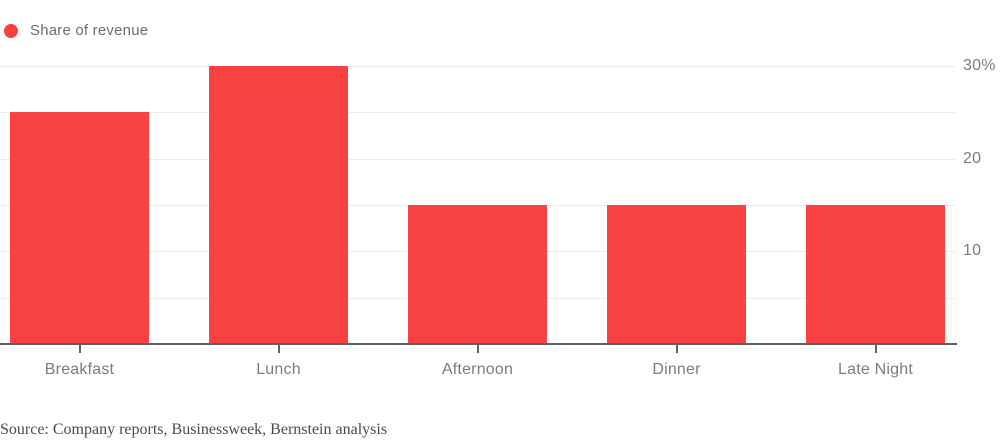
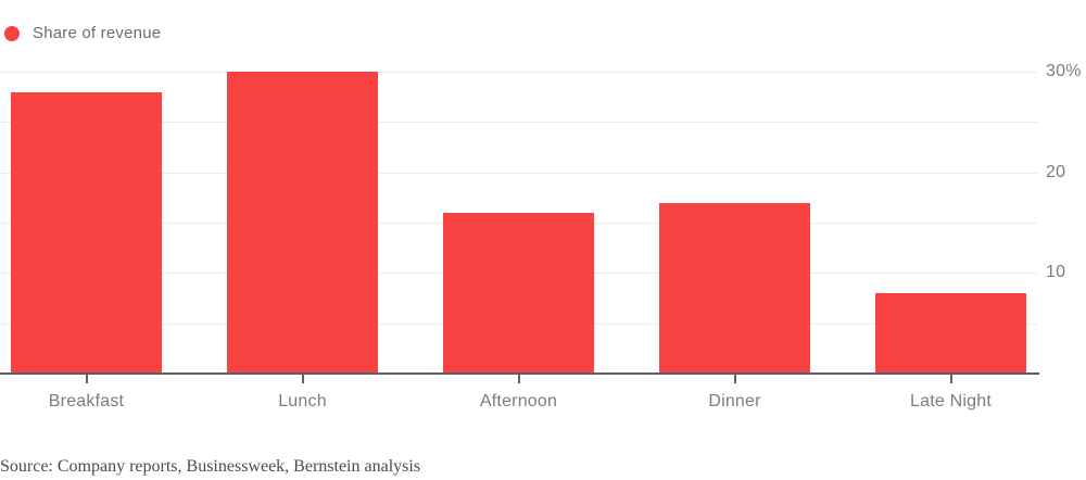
Breakfast: 25% -> 28%
Afternoon: 15% -> 16%
Dinner: 15% -> 17%
Late Night: 15% -> 8%
